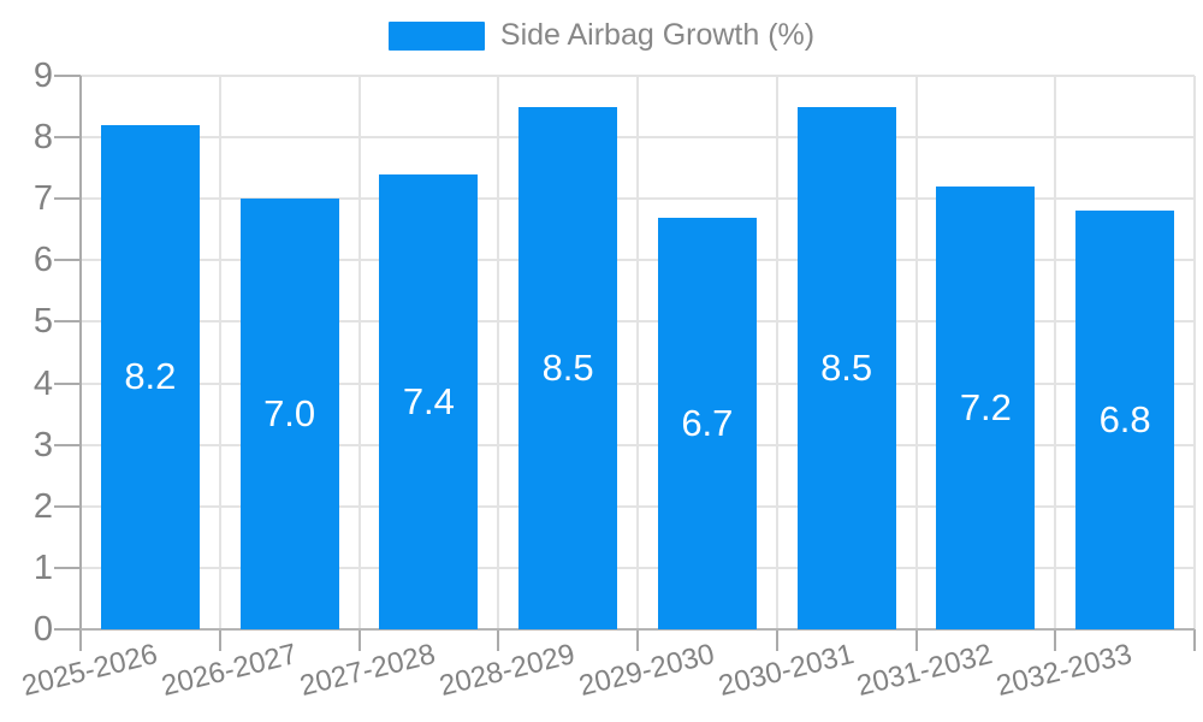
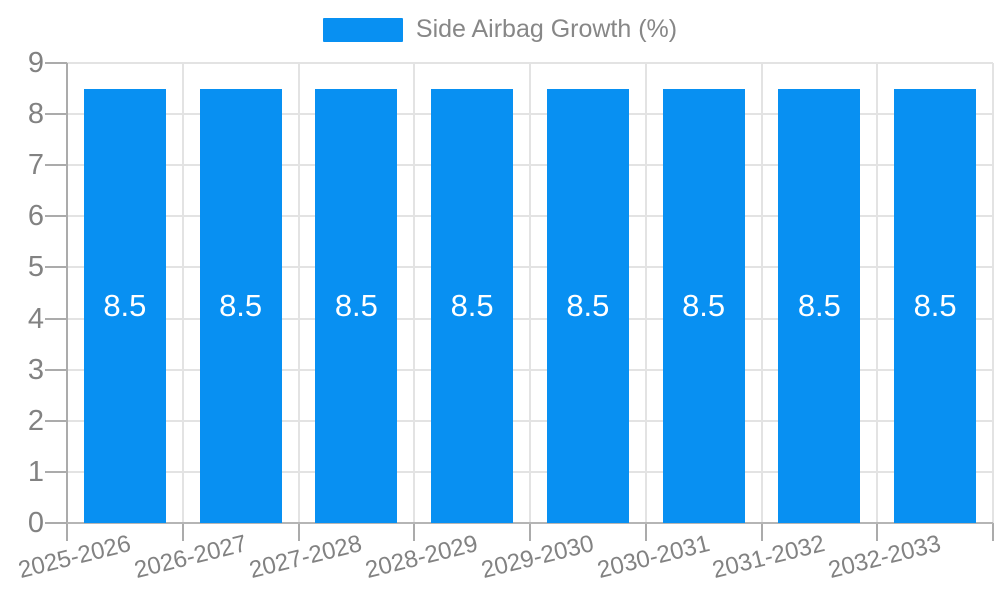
2025-2026: 8.2 -> 8.5
2026-2027: 7.0 -> 8.5
2027-2028: 7.4 -> 8.5
2029-2030: 6.7 -> 8.5
2031-2032: 7.2 -> 8.5
2032-2033: 6.8 -> 8.5
